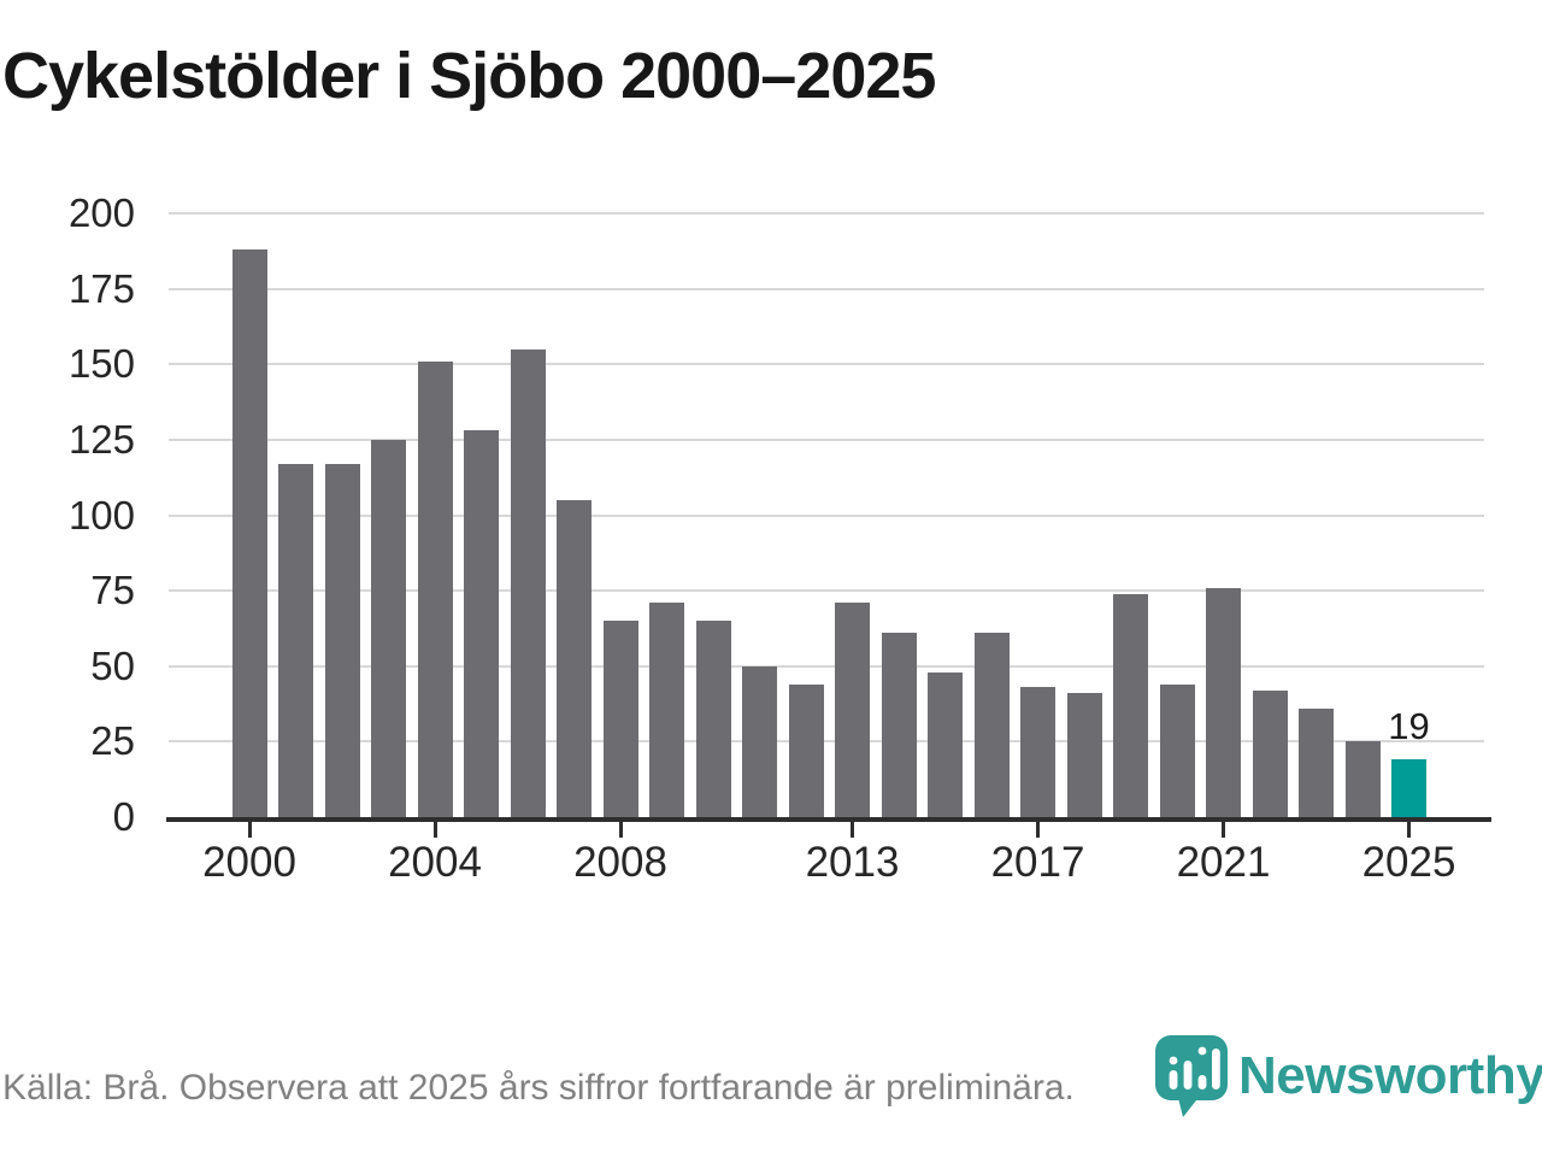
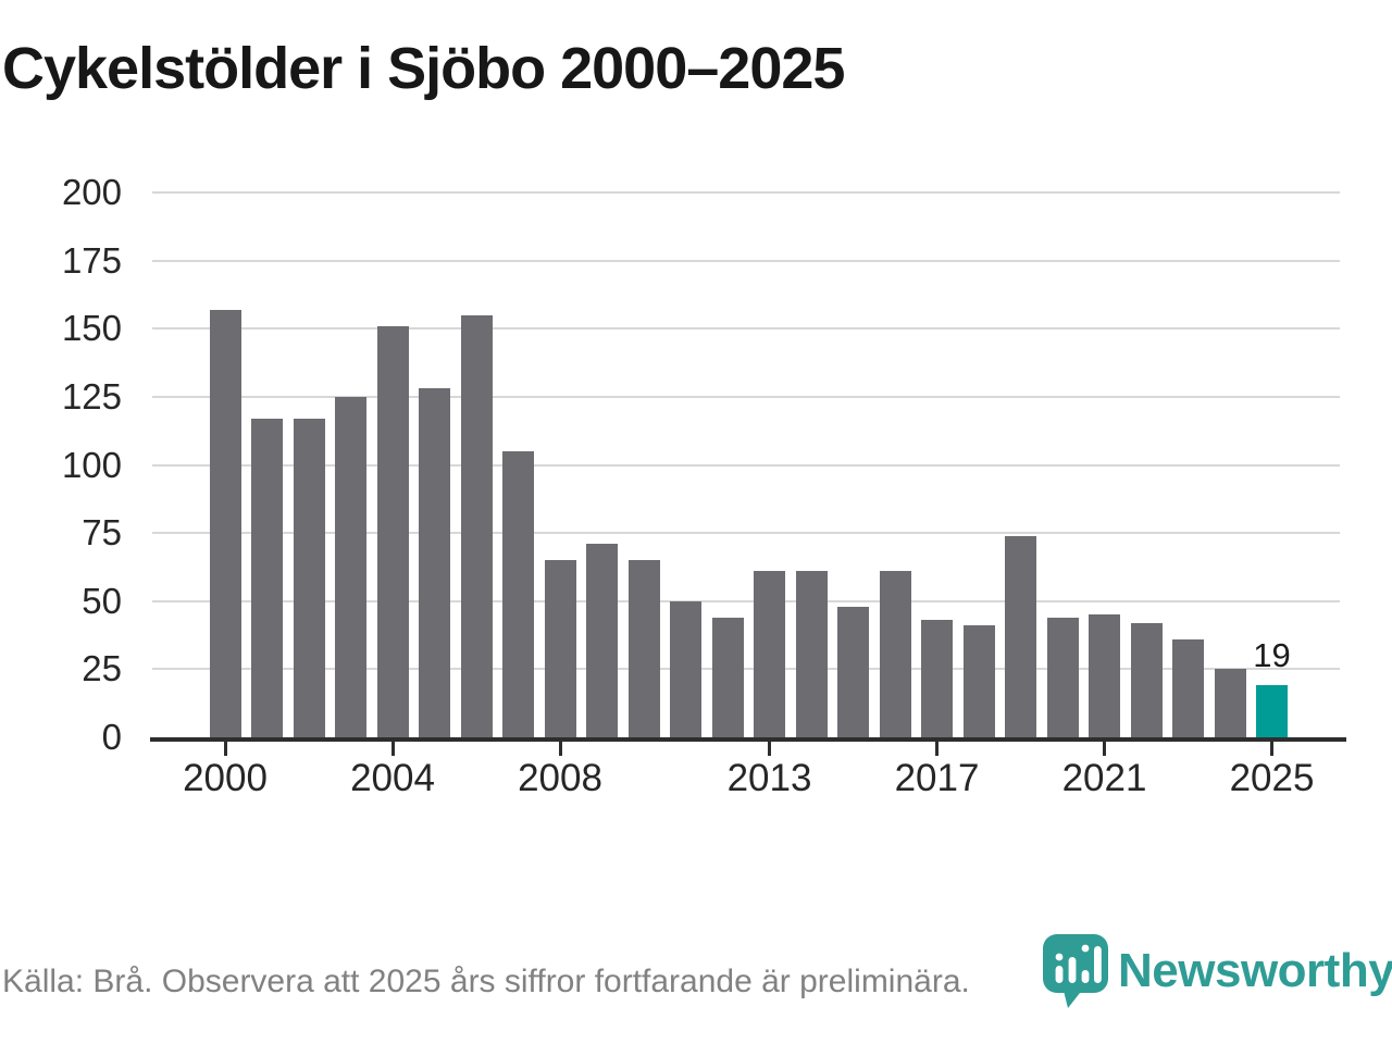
2000: 188 -> 157
2013: 71 -> 61
2021: 76 -> 45
